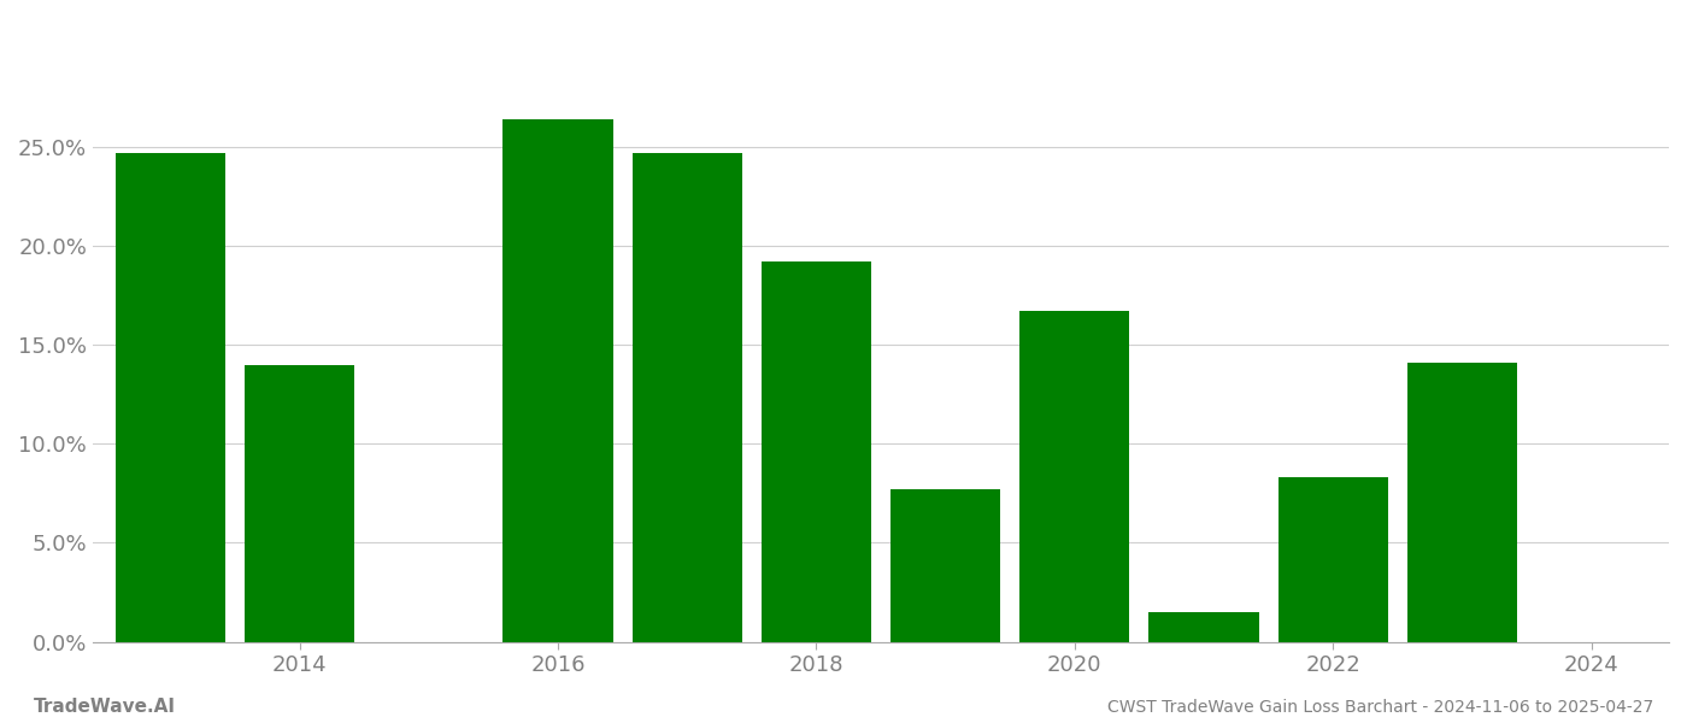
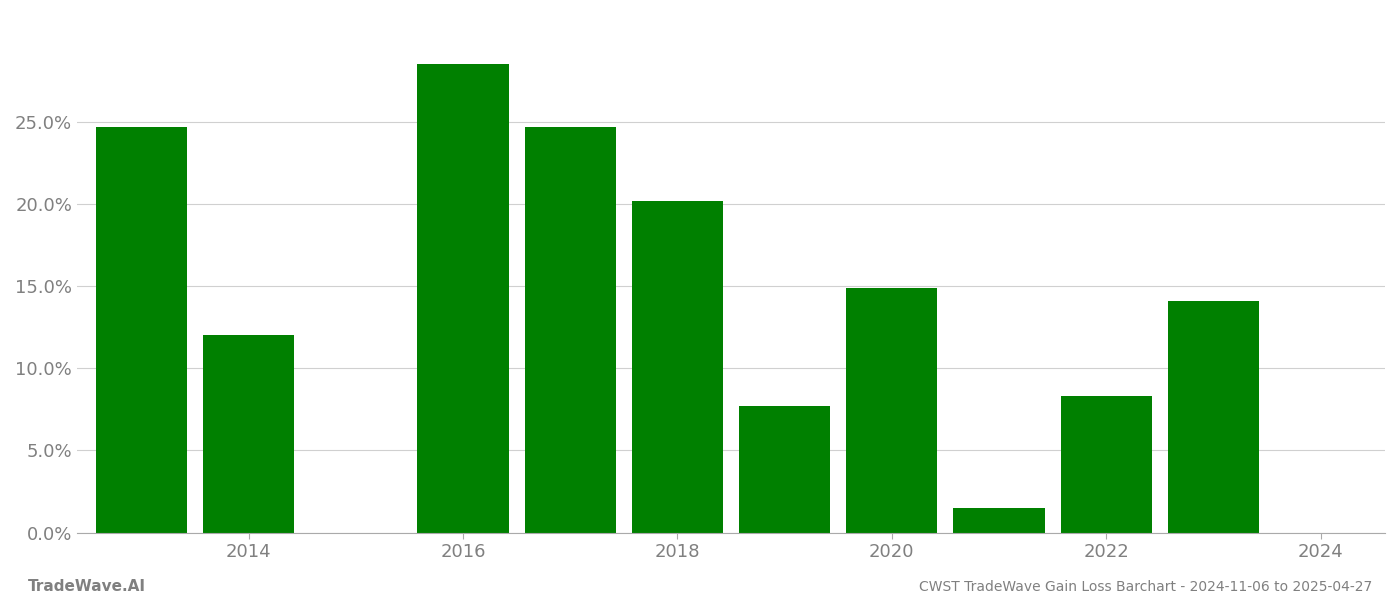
2014: 14.0% -> 12.0%
2016: 26.4% -> 28.5%
2018: 19.2% -> 20.2%
2020: 16.7% -> 14.9%
